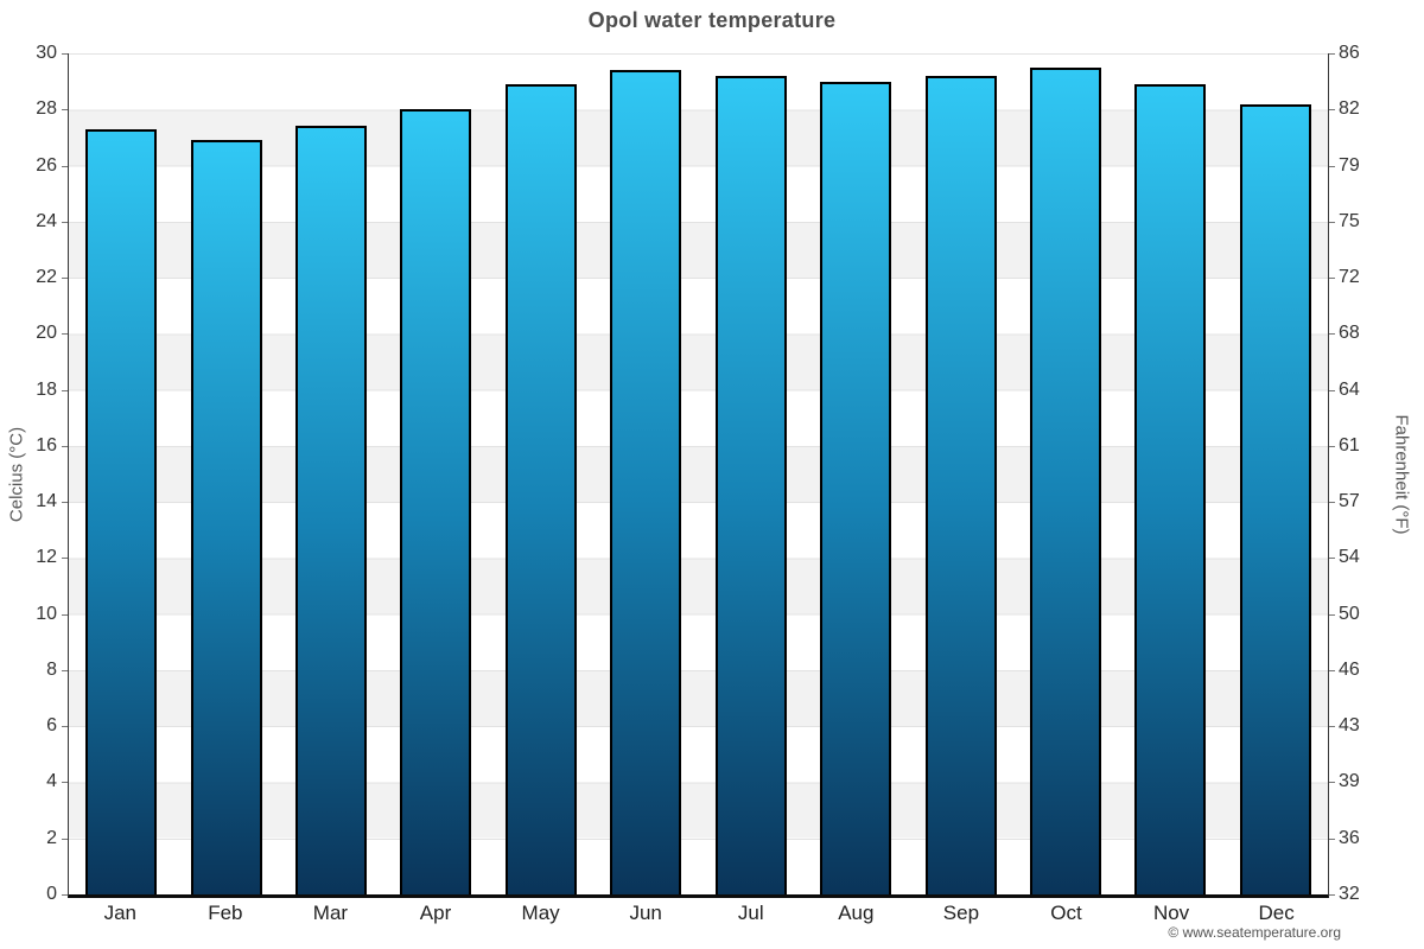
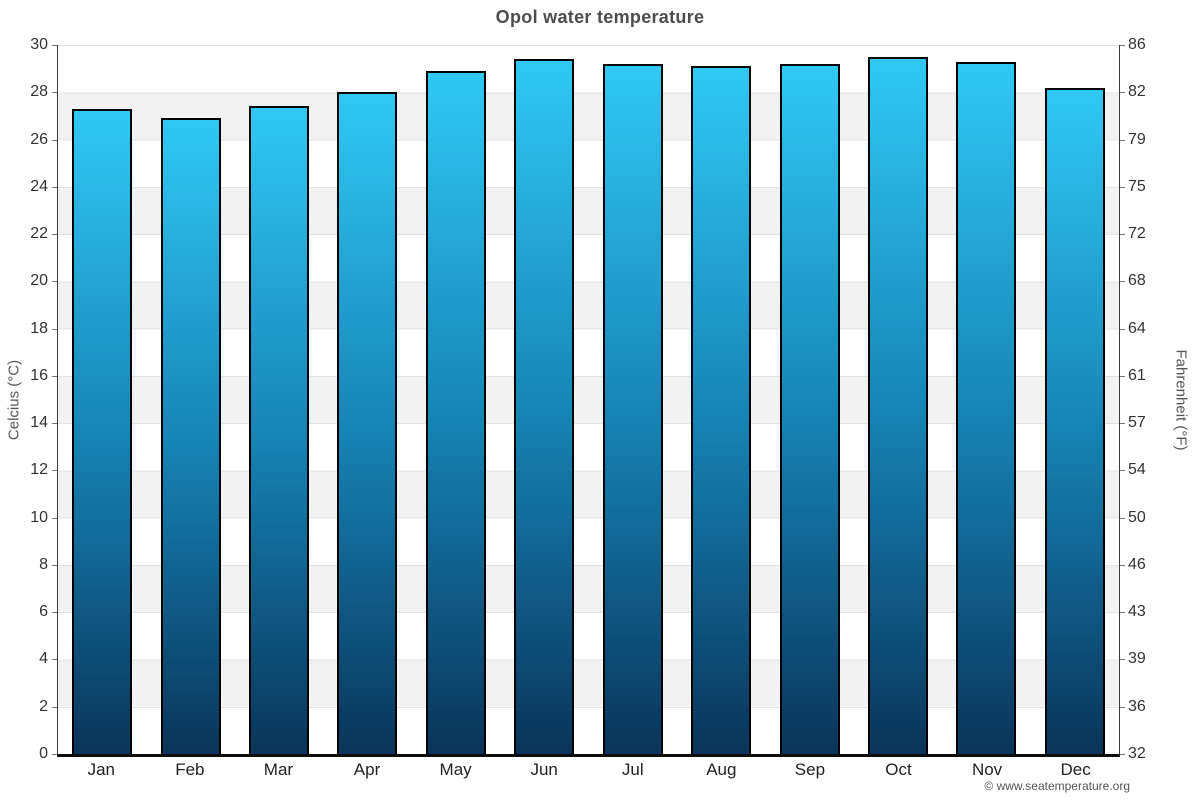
Aug: 29.0 -> 29.1
Nov: 28.9 -> 29.3
